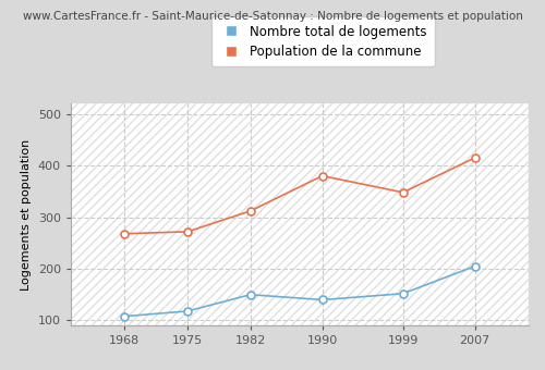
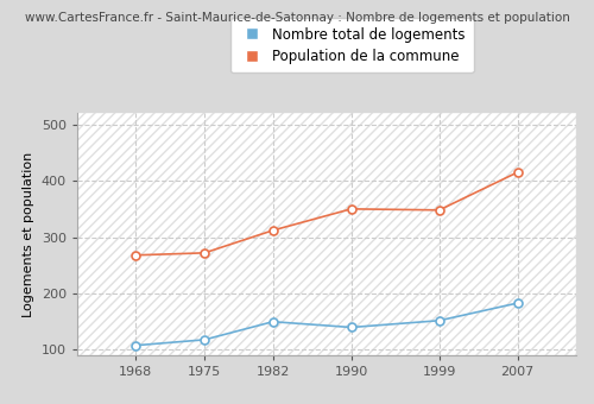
Population de la commune/1990: 380 -> 350
Nombre total de logements/2007: 205 -> 183
